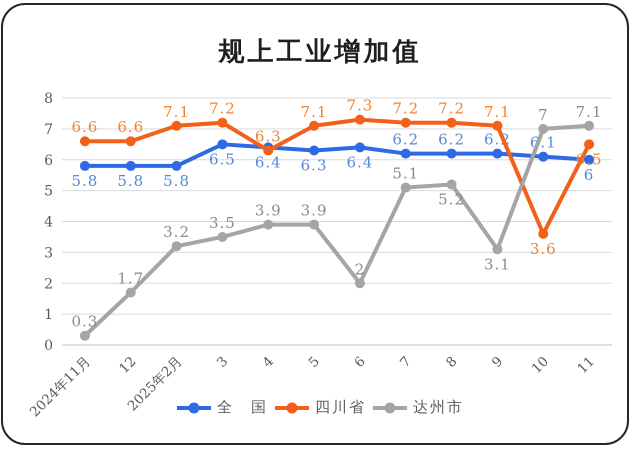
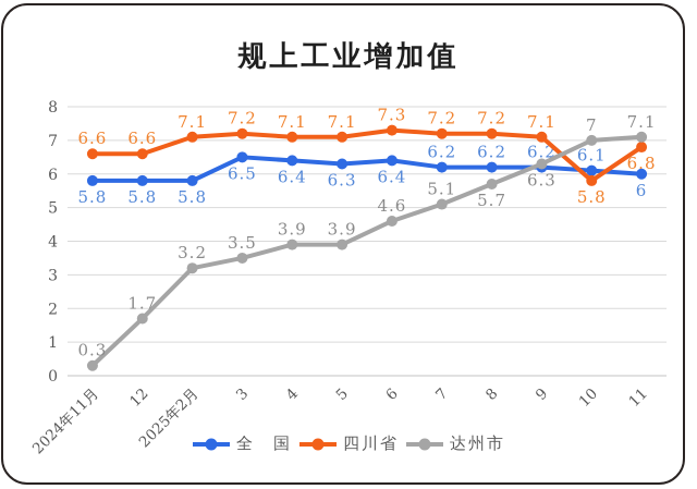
四川省/4: 6.3 -> 7.1
达州市/6: 2 -> 4.6
达州市/8: 5.2 -> 5.7
达州市/9: 3.1 -> 6.3
四川省/10: 3.6 -> 5.8
四川省/11: 6.5 -> 6.8
